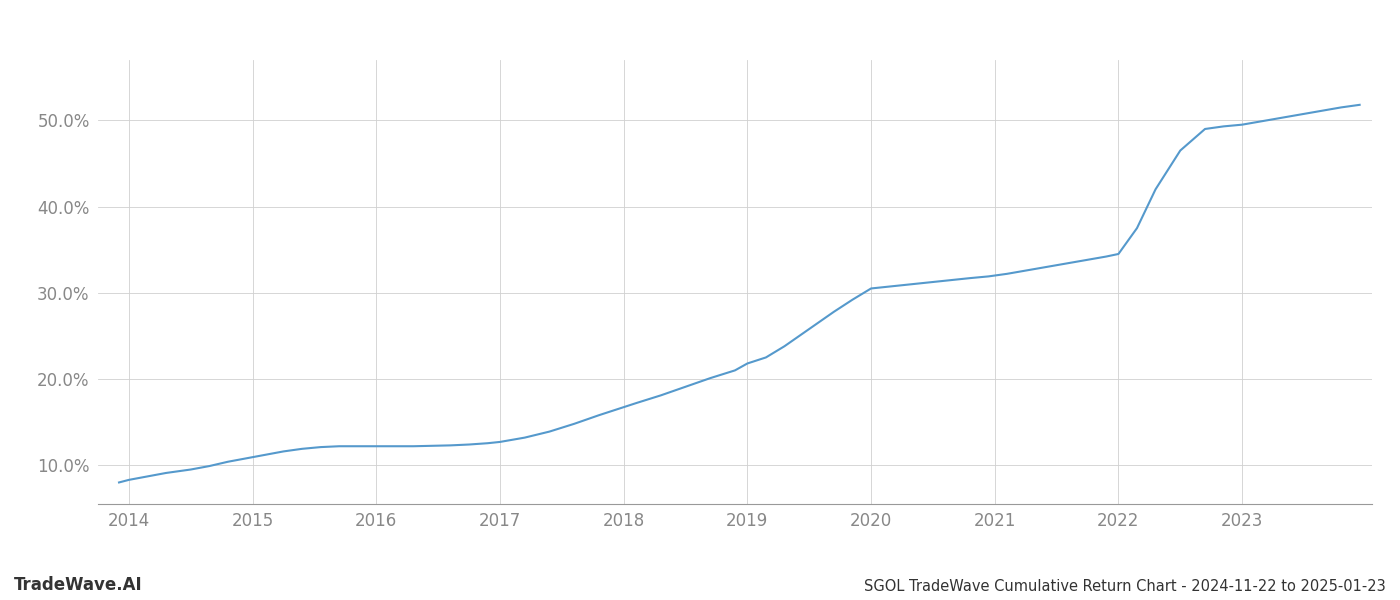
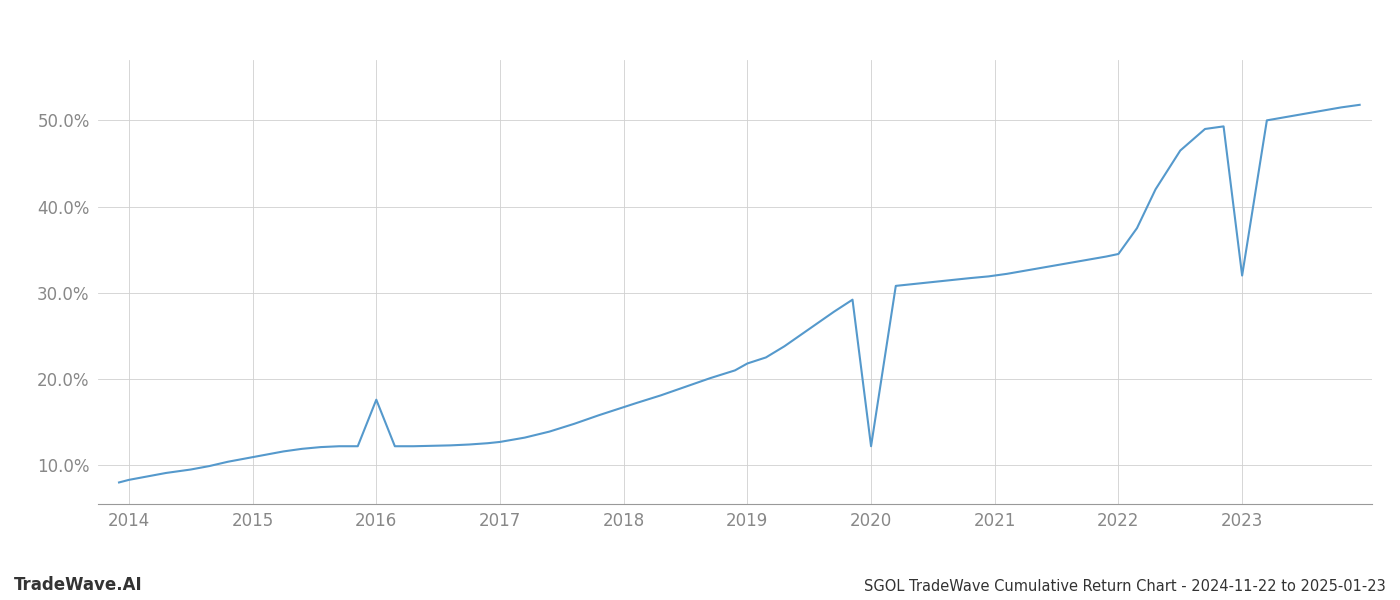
2016: 12.2% -> 17.6%
2020: 30.5% -> 12.2%
2023: 49.5% -> 32.0%
